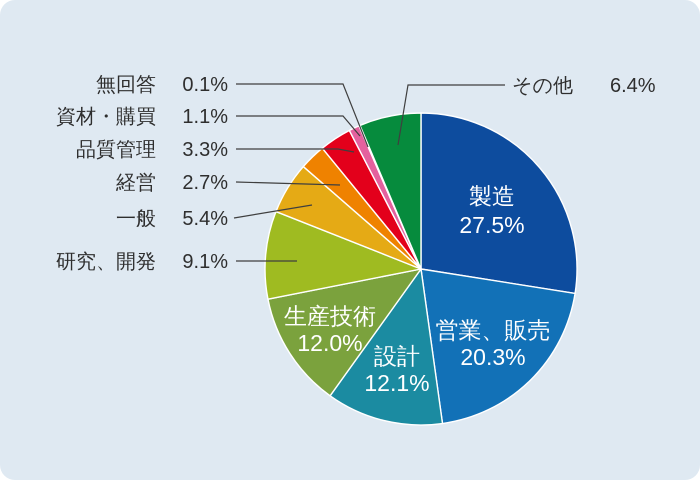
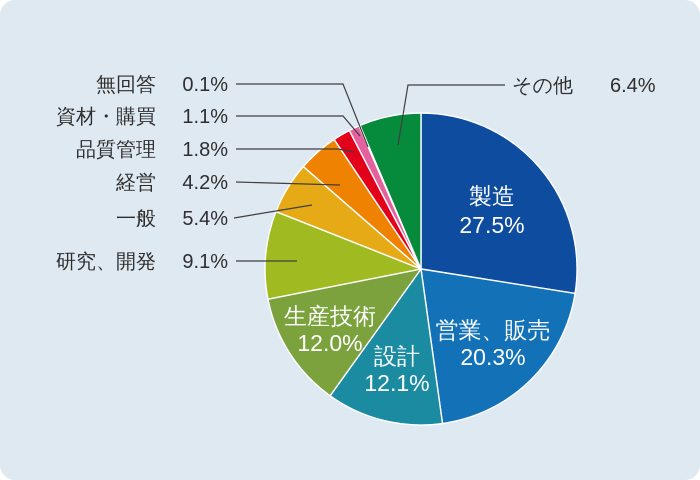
経営: 2.7% -> 4.2%
品質管理: 3.3% -> 1.8%
